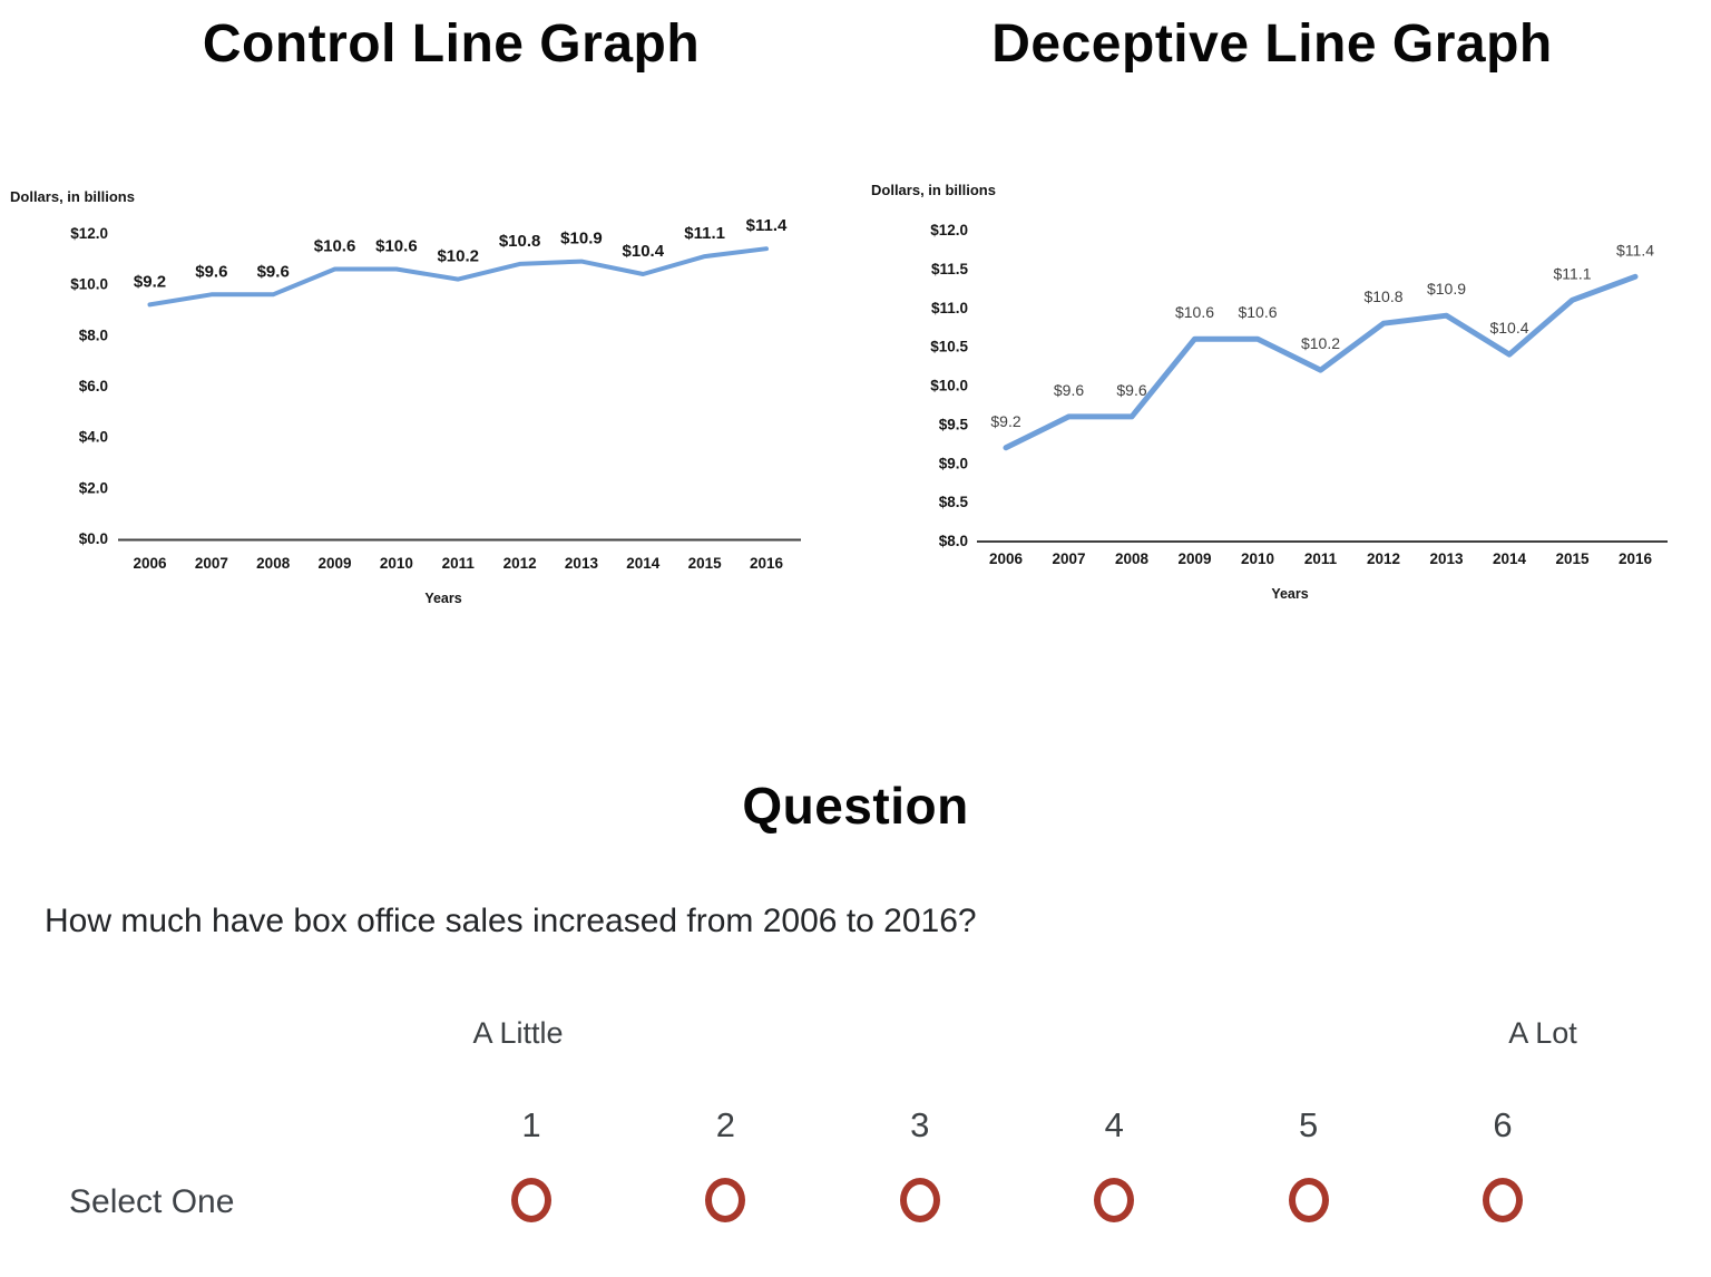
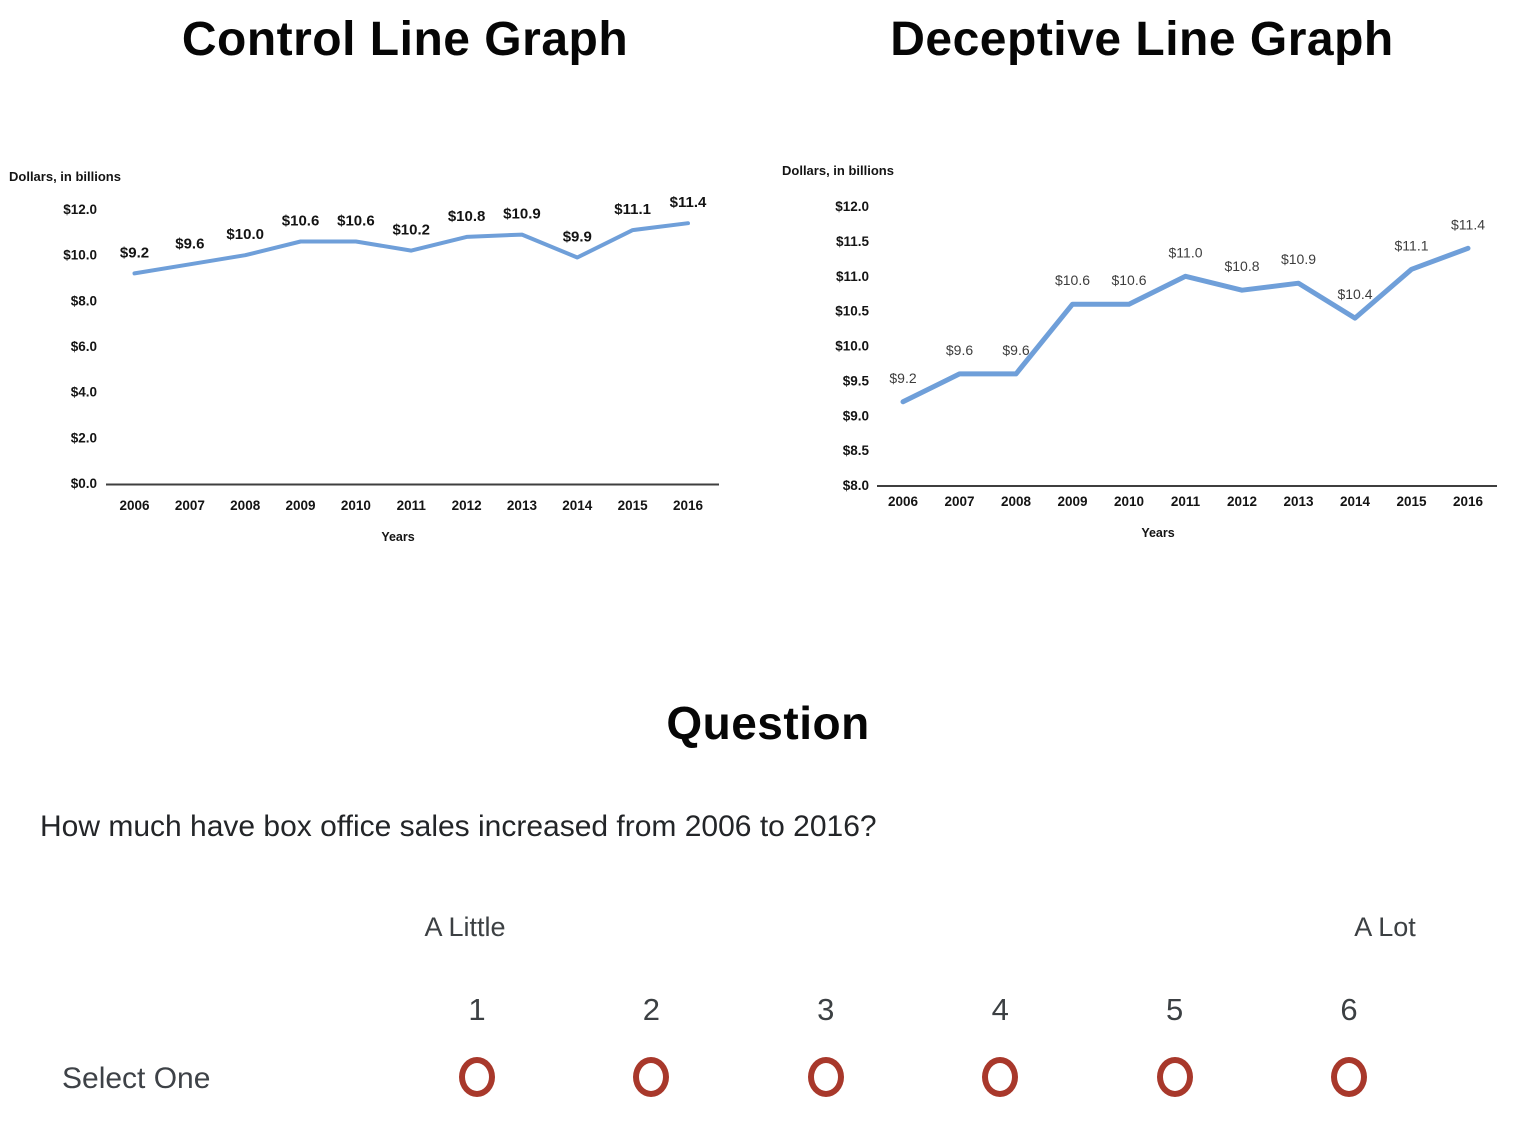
Control Line Graph/2008: $9.6 -> $10.0
Control Line Graph/2014: $10.4 -> $9.9
Deceptive Line Graph/2011: $10.2 -> $11.0
